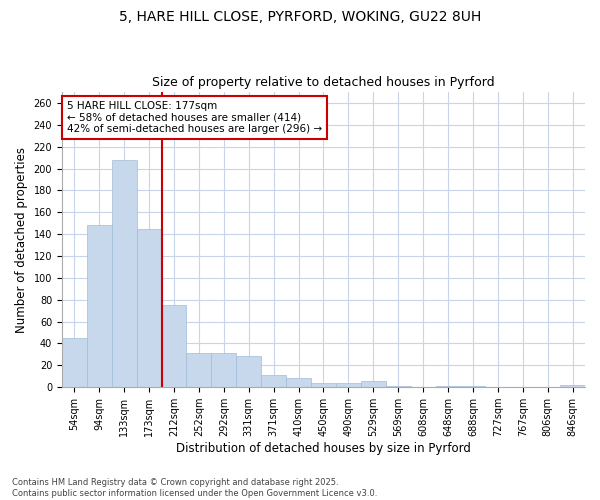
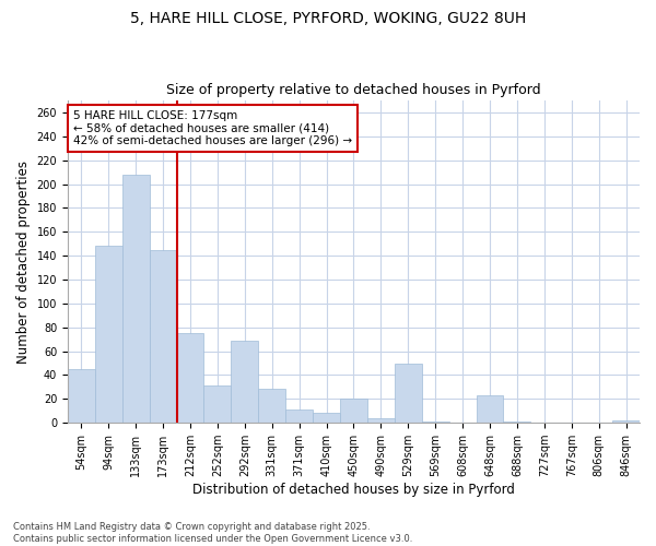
292sqm: 31 -> 69
450sqm: 4 -> 20
529sqm: 6 -> 50
648sqm: 1 -> 23
